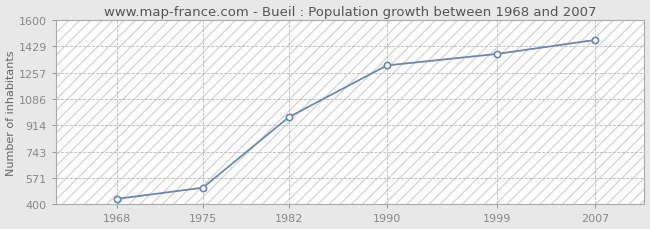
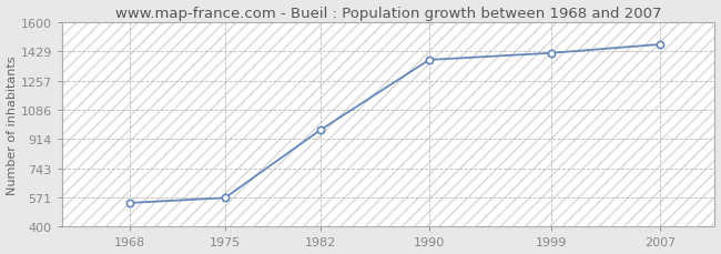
1968: 440 -> 540
1975: 510 -> 570
1990: 1300 -> 1380
1999: 1380 -> 1420
